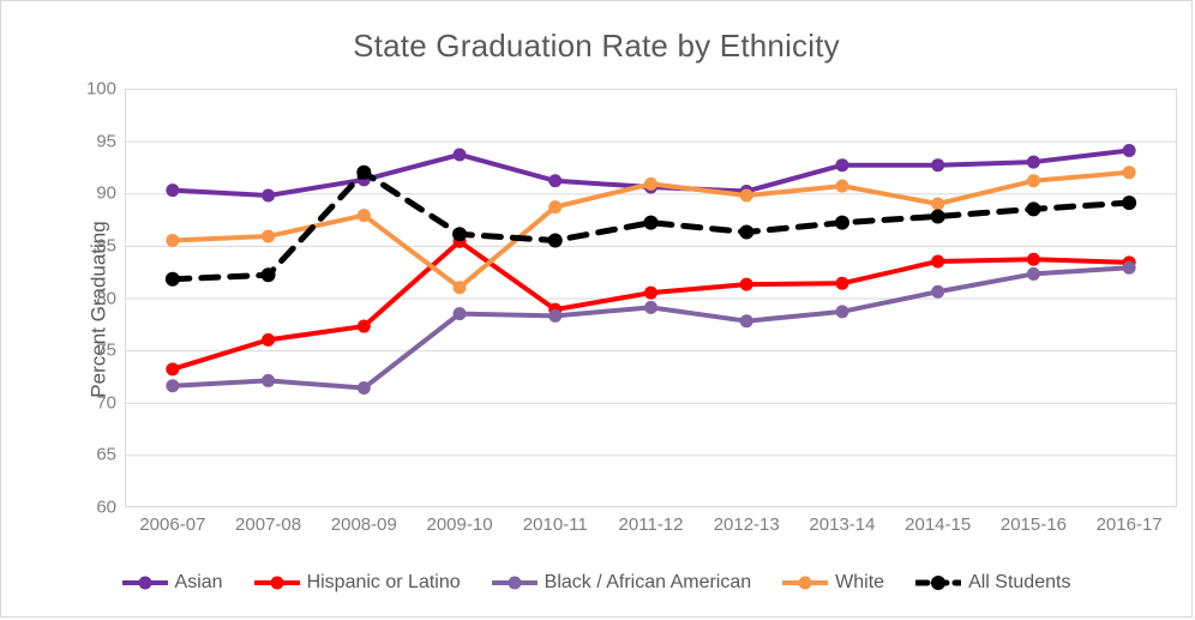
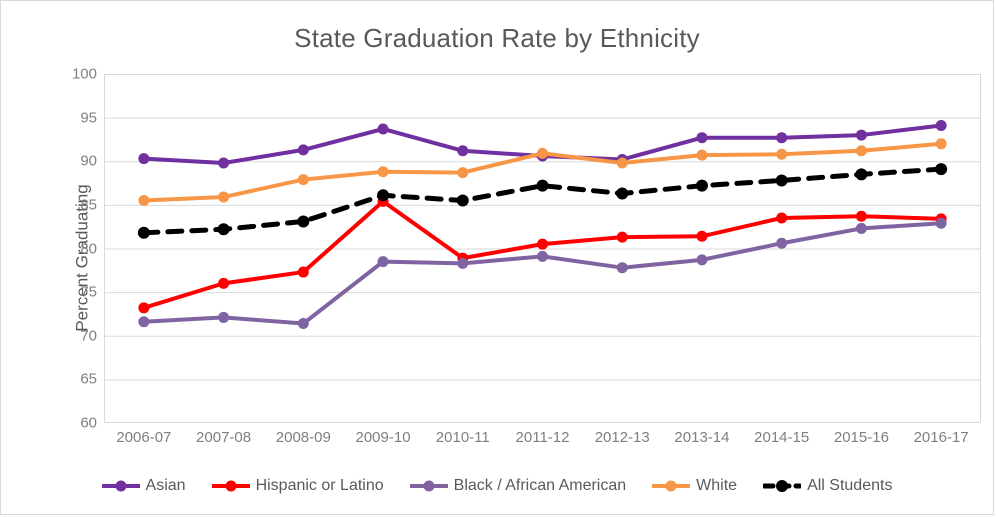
All Students/2008-09: 92 -> 83
White/2009-10: 81 -> 89
White/2014-15: 89 -> 91
